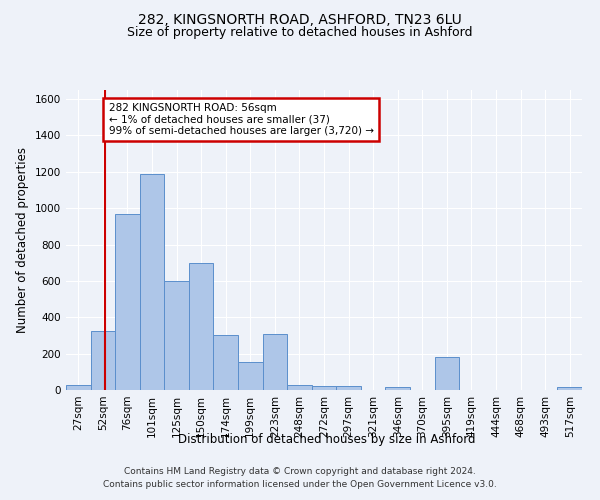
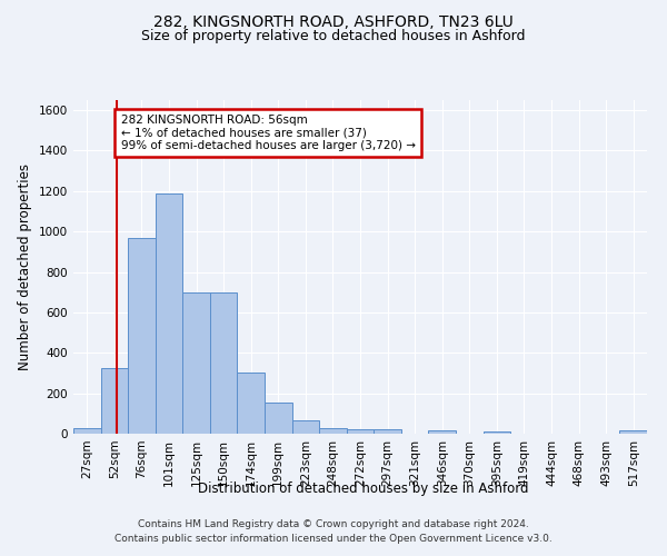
125sqm: 600 -> 700
223sqm: 310 -> 60
395sqm: 180 -> 10
